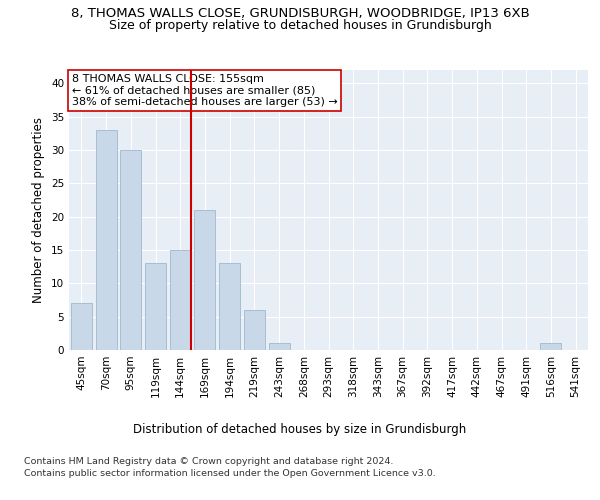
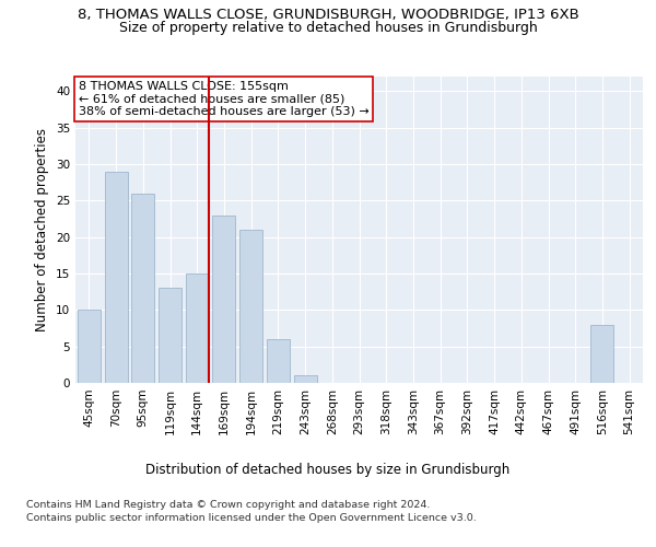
45sqm: 7 -> 10
70sqm: 33 -> 29
95sqm: 30 -> 26
169sqm: 21 -> 23
194sqm: 13 -> 21
516sqm: 1 -> 8
